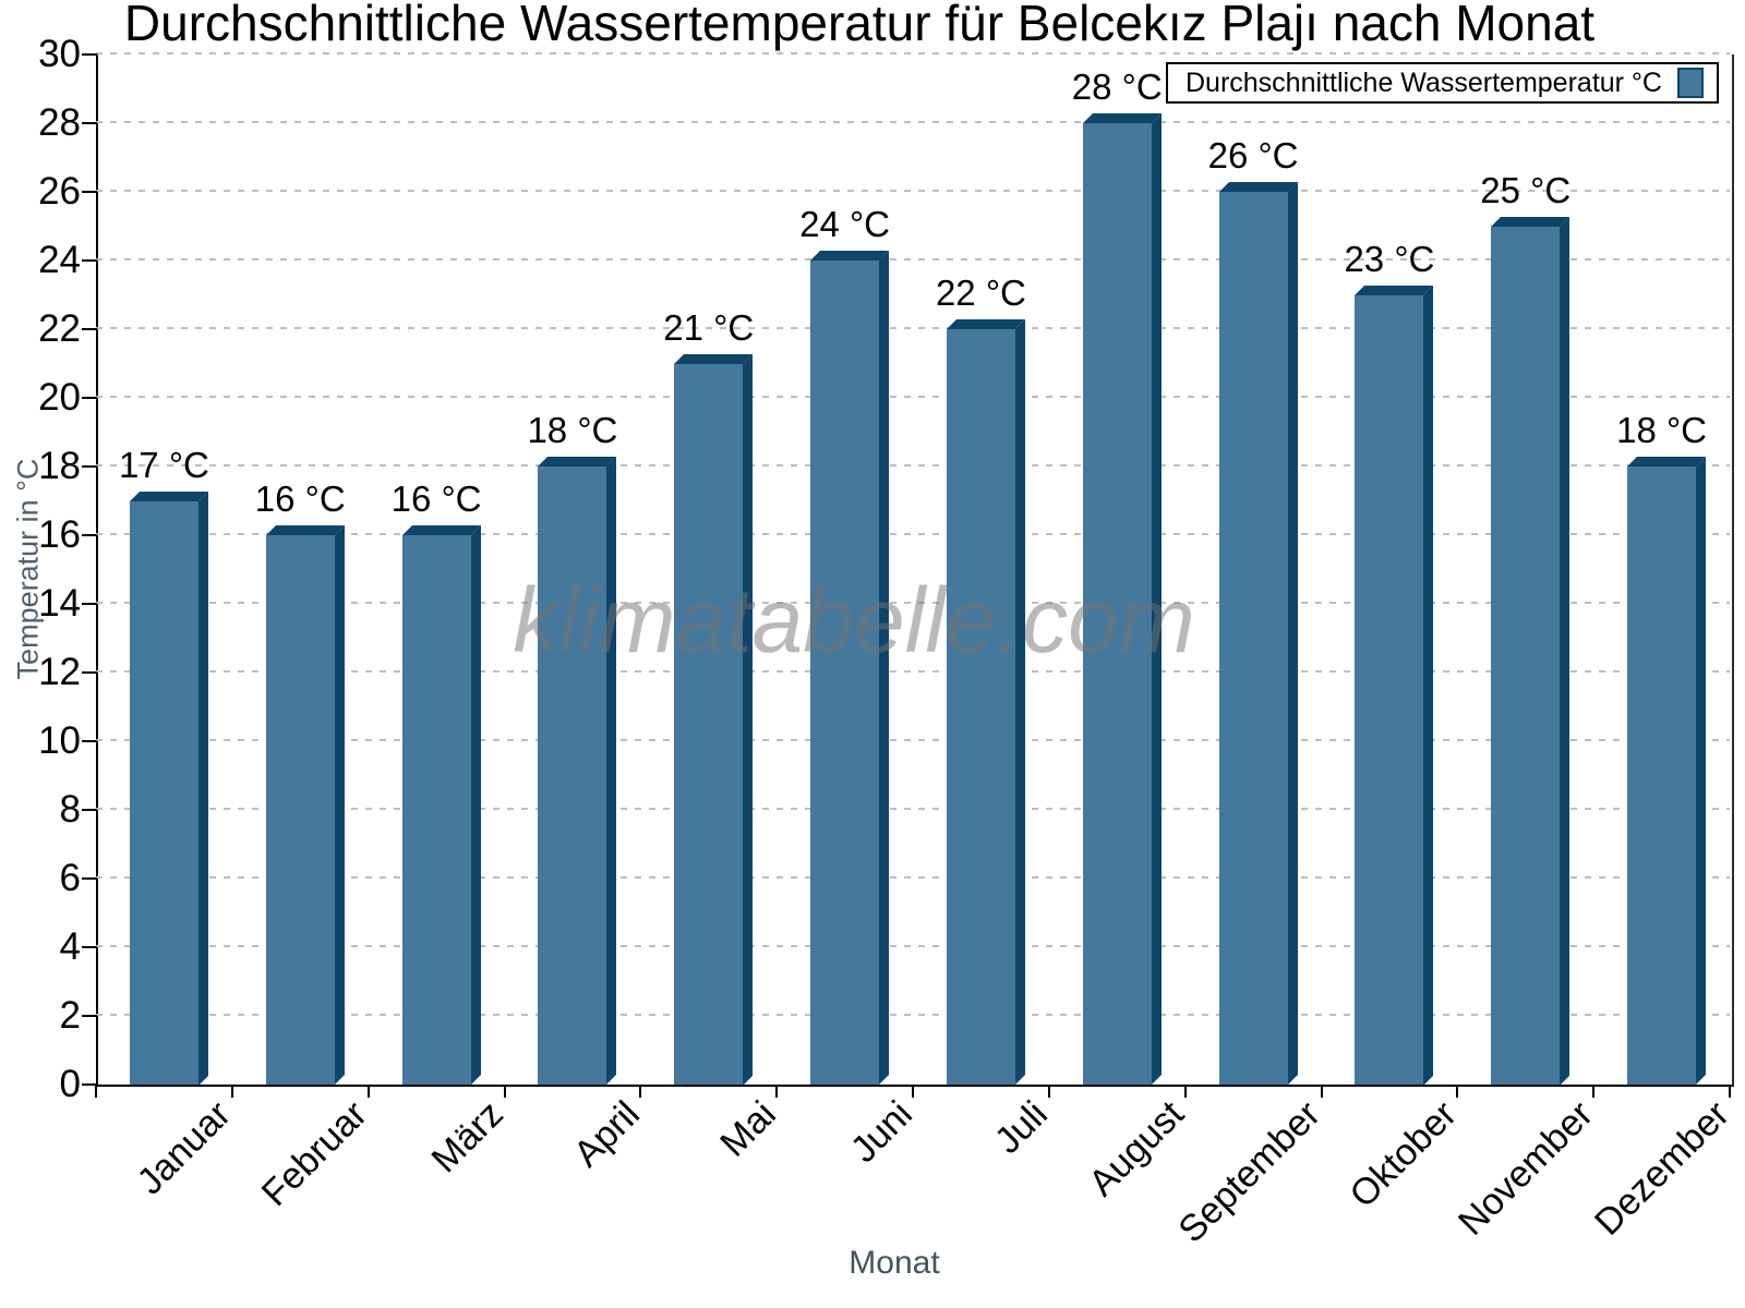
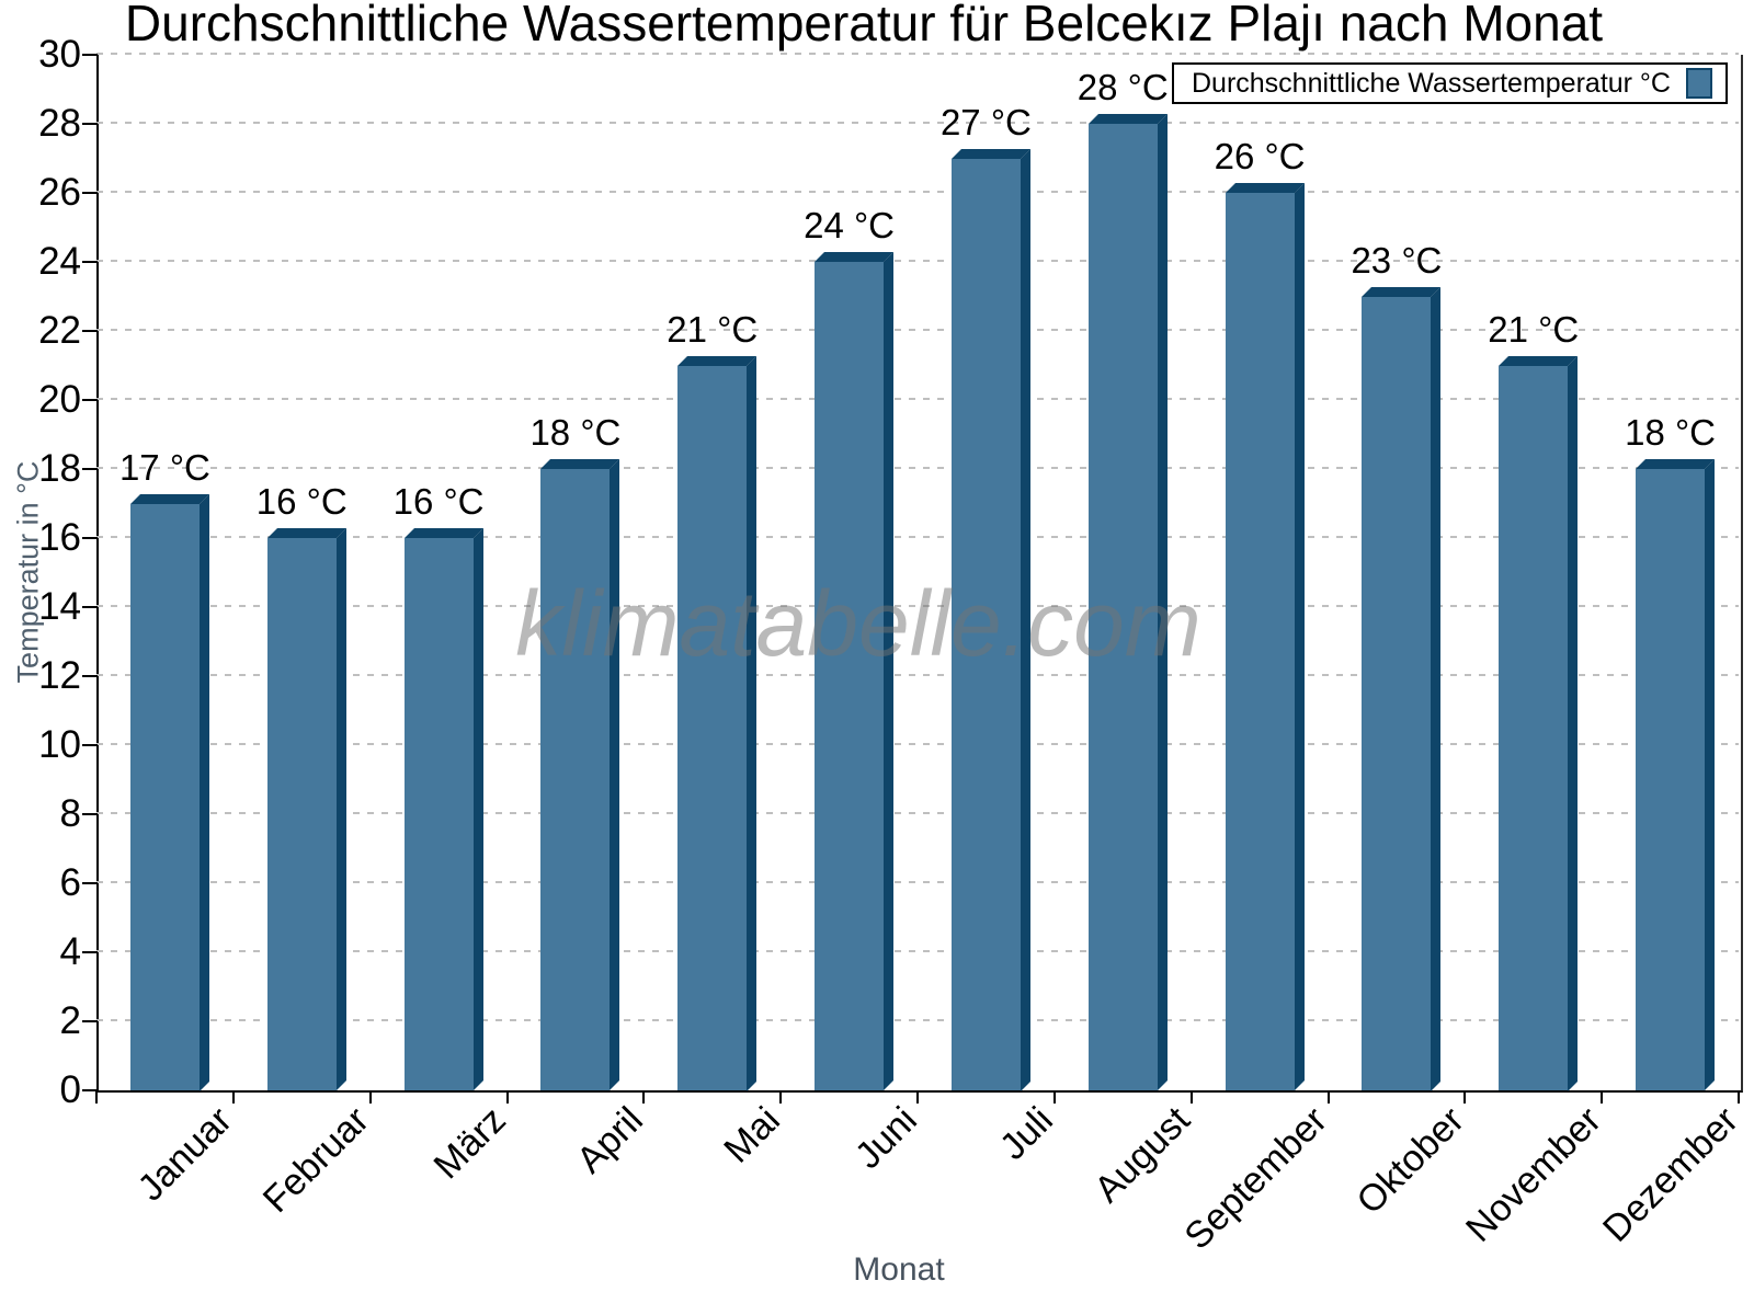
Juli: 22 -> 27
November: 25 -> 21
